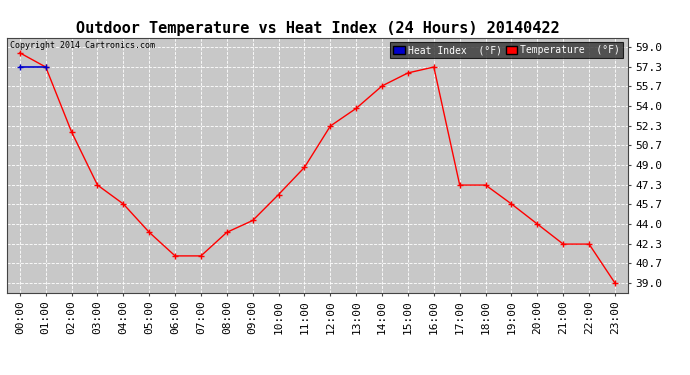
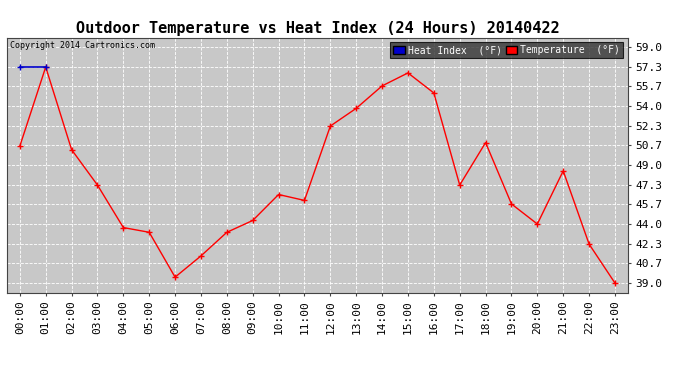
00:00: 58.5 -> 50.6
02:00: 51.8 -> 50.3
04:00: 45.7 -> 43.7
06:00: 41.3 -> 39.5
11:00: 48.8 -> 46.0
16:00: 57.3 -> 55.1
18:00: 47.3 -> 50.9
21:00: 42.3 -> 48.5
